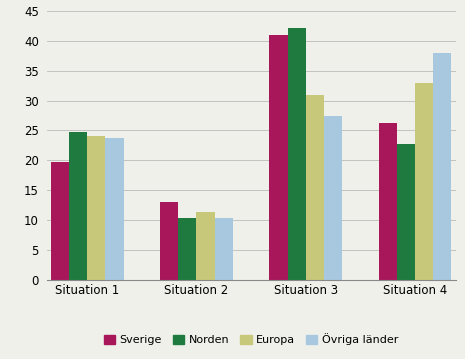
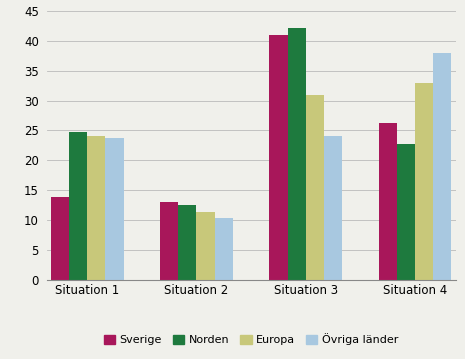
Sverige/Situation 1: 19.8 -> 13.8
Norden/Situation 2: 10.3 -> 12.6
Övriga länder/Situation 3: 27.4 -> 24.0
